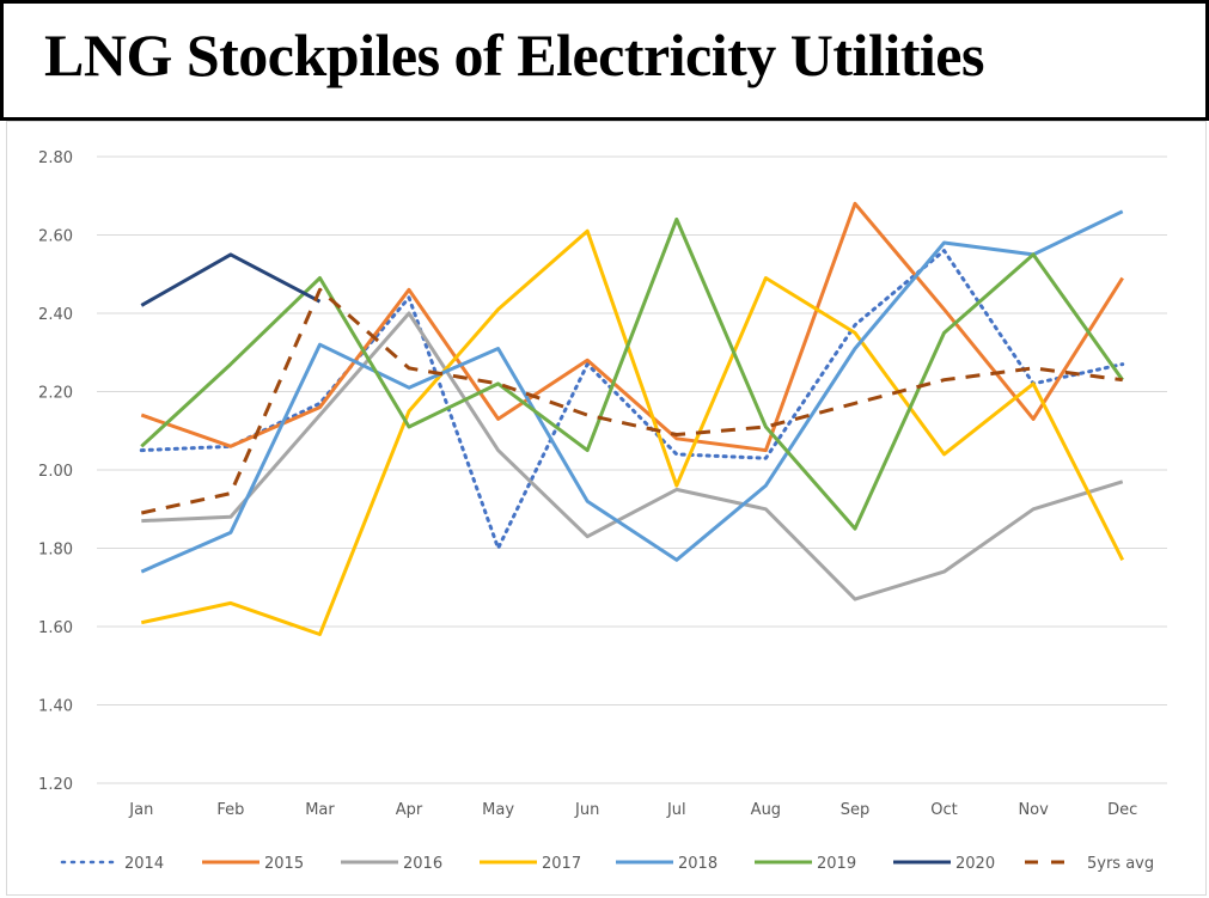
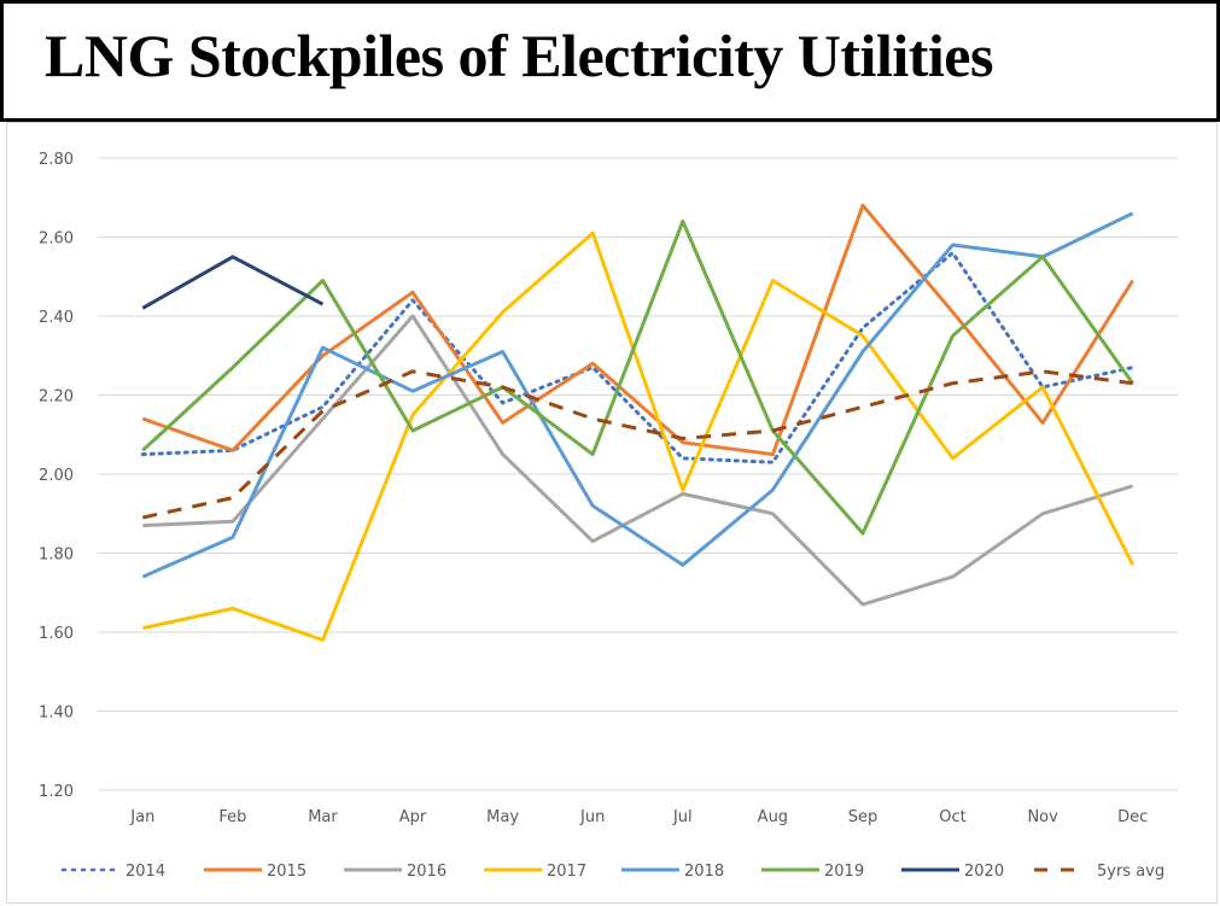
2015/Mar: 2.16 -> 2.30
5yrs avg/Mar: 2.46 -> 2.16
2014/May: 1.80 -> 2.18
